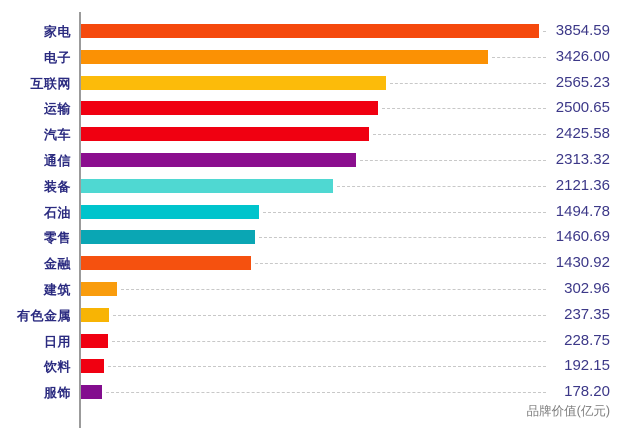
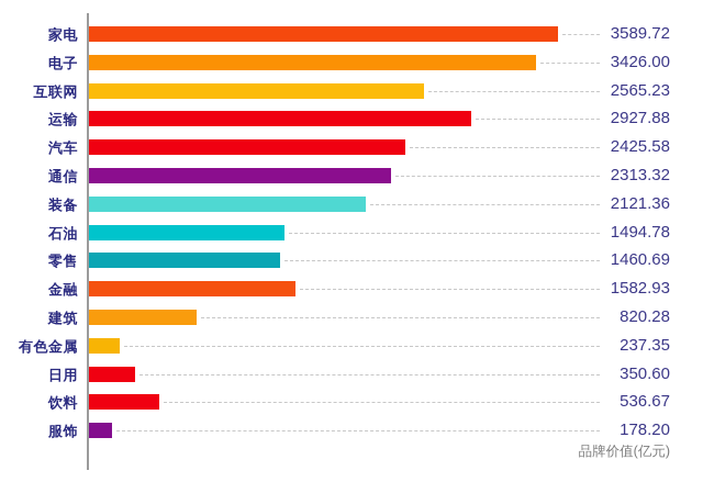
家电: 3854.59 -> 3589.72
运输: 2500.65 -> 2927.88
金融: 1430.92 -> 1582.93
建筑: 302.96 -> 820.28
日用: 228.75 -> 350.60
饮料: 192.15 -> 536.67
